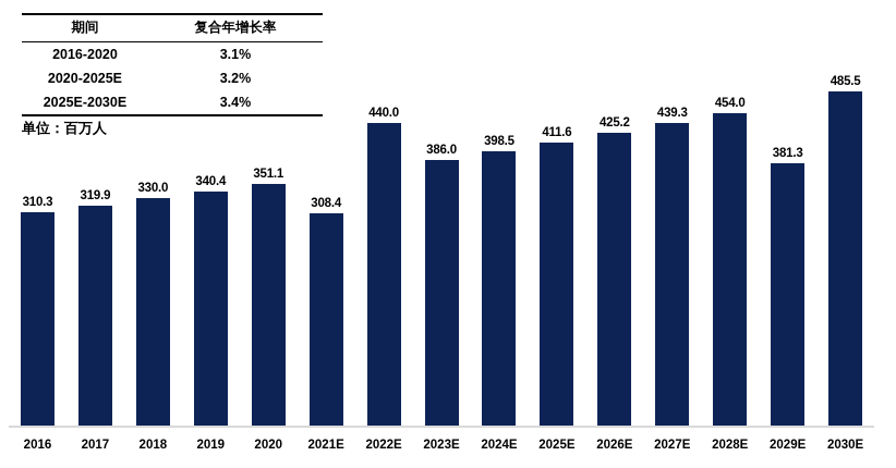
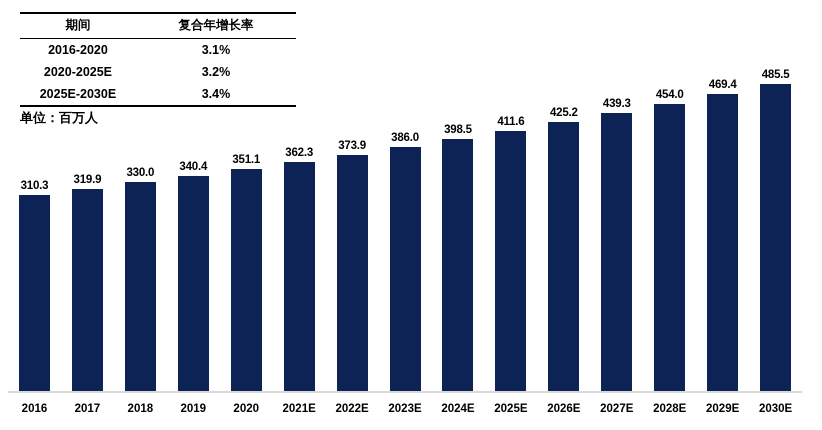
2021E: 308.4 -> 362.3
2022E: 440.0 -> 373.9
2029E: 381.3 -> 469.4
